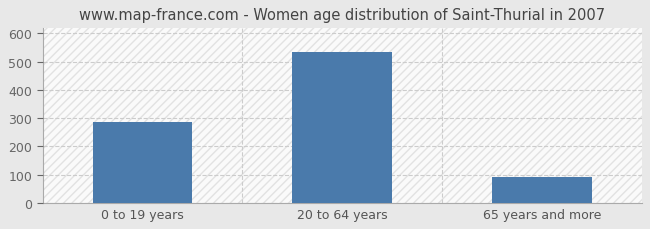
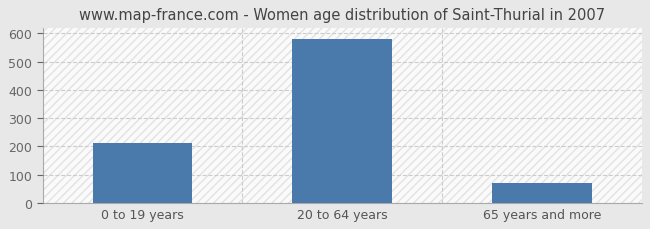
0 to 19 years: 285 -> 210
20 to 64 years: 535 -> 580
65 years and more: 90 -> 70
